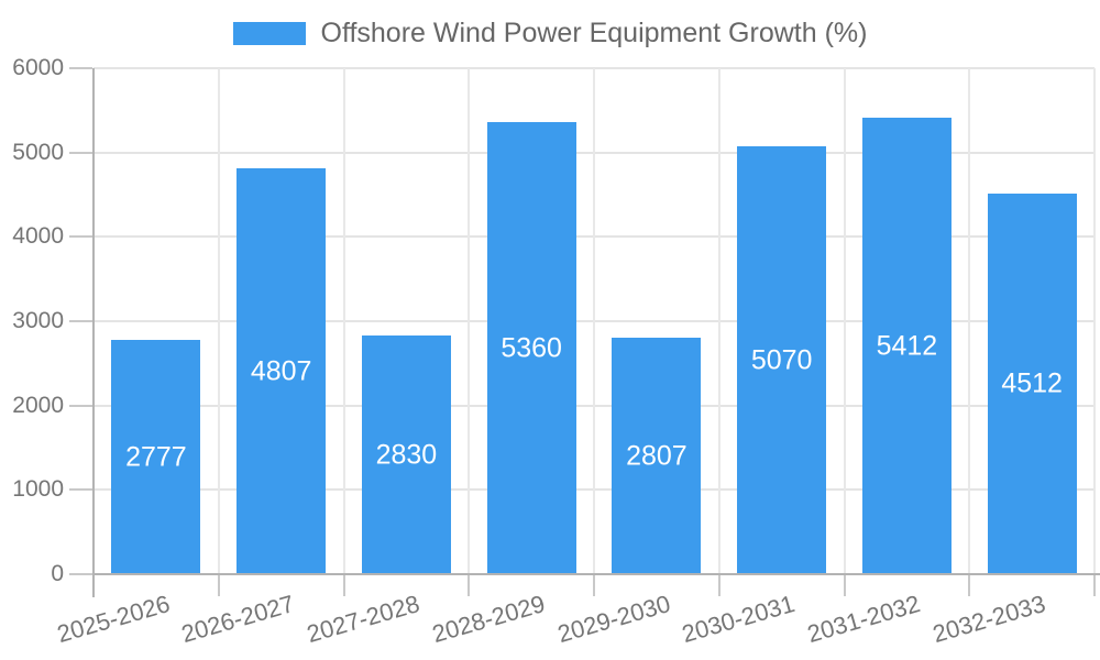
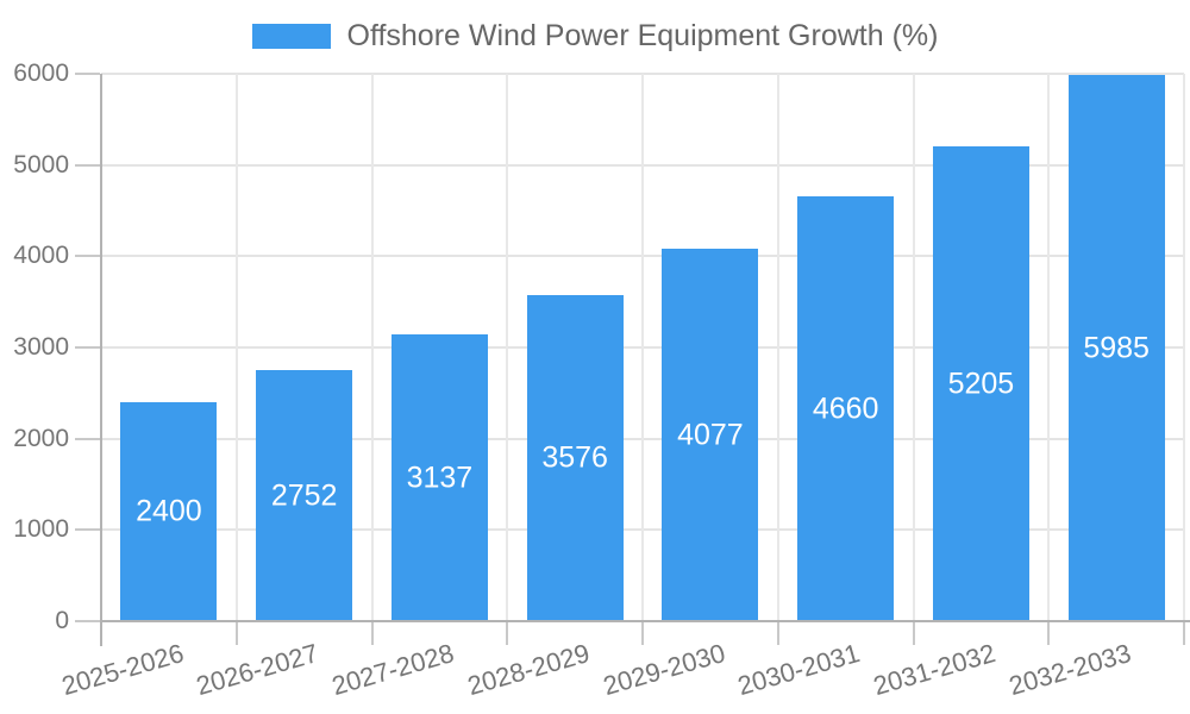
2025-2026: 2777 -> 2400
2026-2027: 4807 -> 2752
2027-2028: 2830 -> 3137
2028-2029: 5360 -> 3576
2029-2030: 2807 -> 4077
2030-2031: 5070 -> 4660
2031-2032: 5412 -> 5205
2032-2033: 4512 -> 5985
